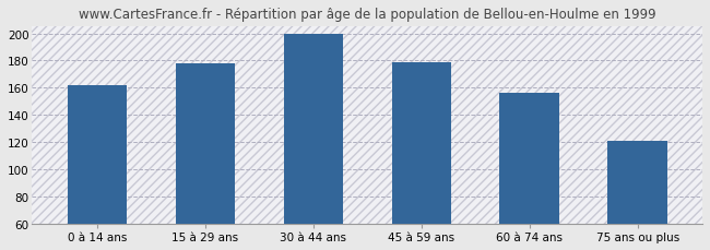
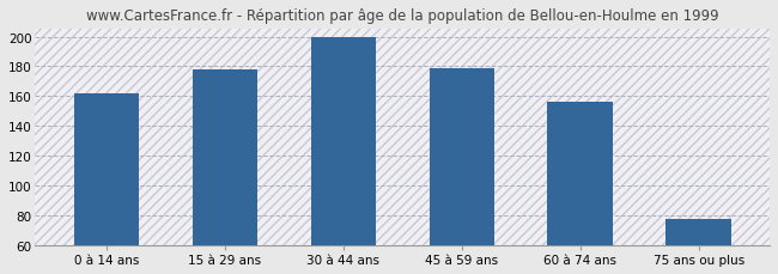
75 ans ou plus: 121 -> 78
